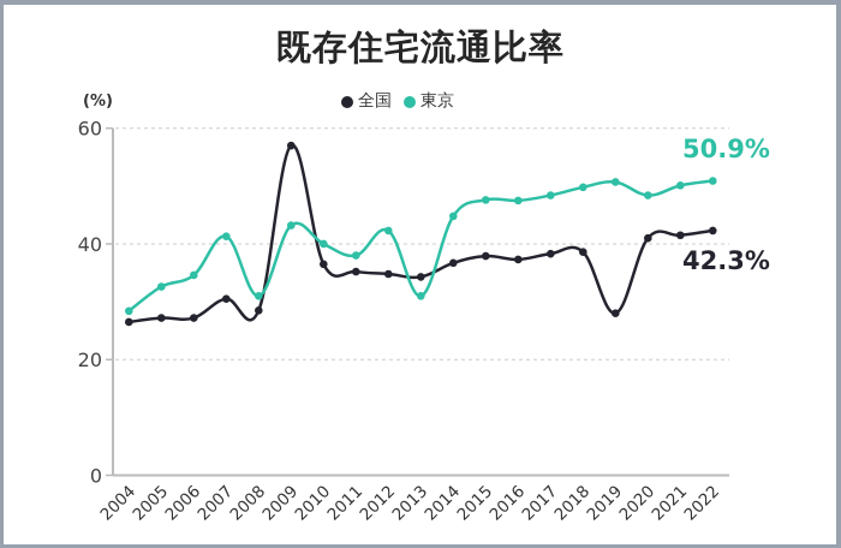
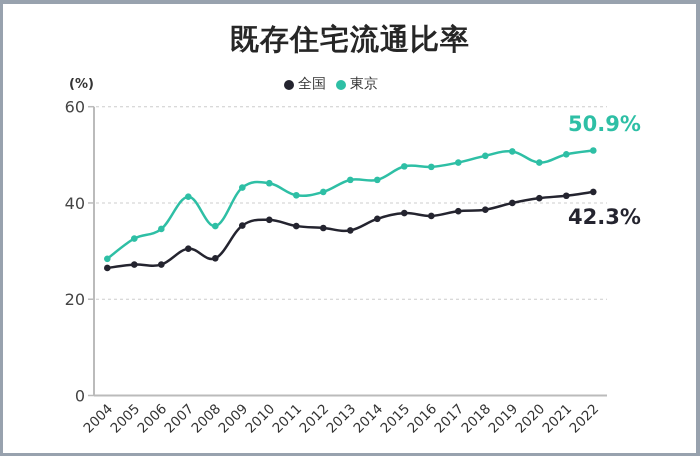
東京/2008: 31 -> 35
全国/2009: 57 -> 35
東京/2010: 40 -> 44
東京/2011: 38 -> 42
東京/2013: 31 -> 45
全国/2019: 28 -> 40
